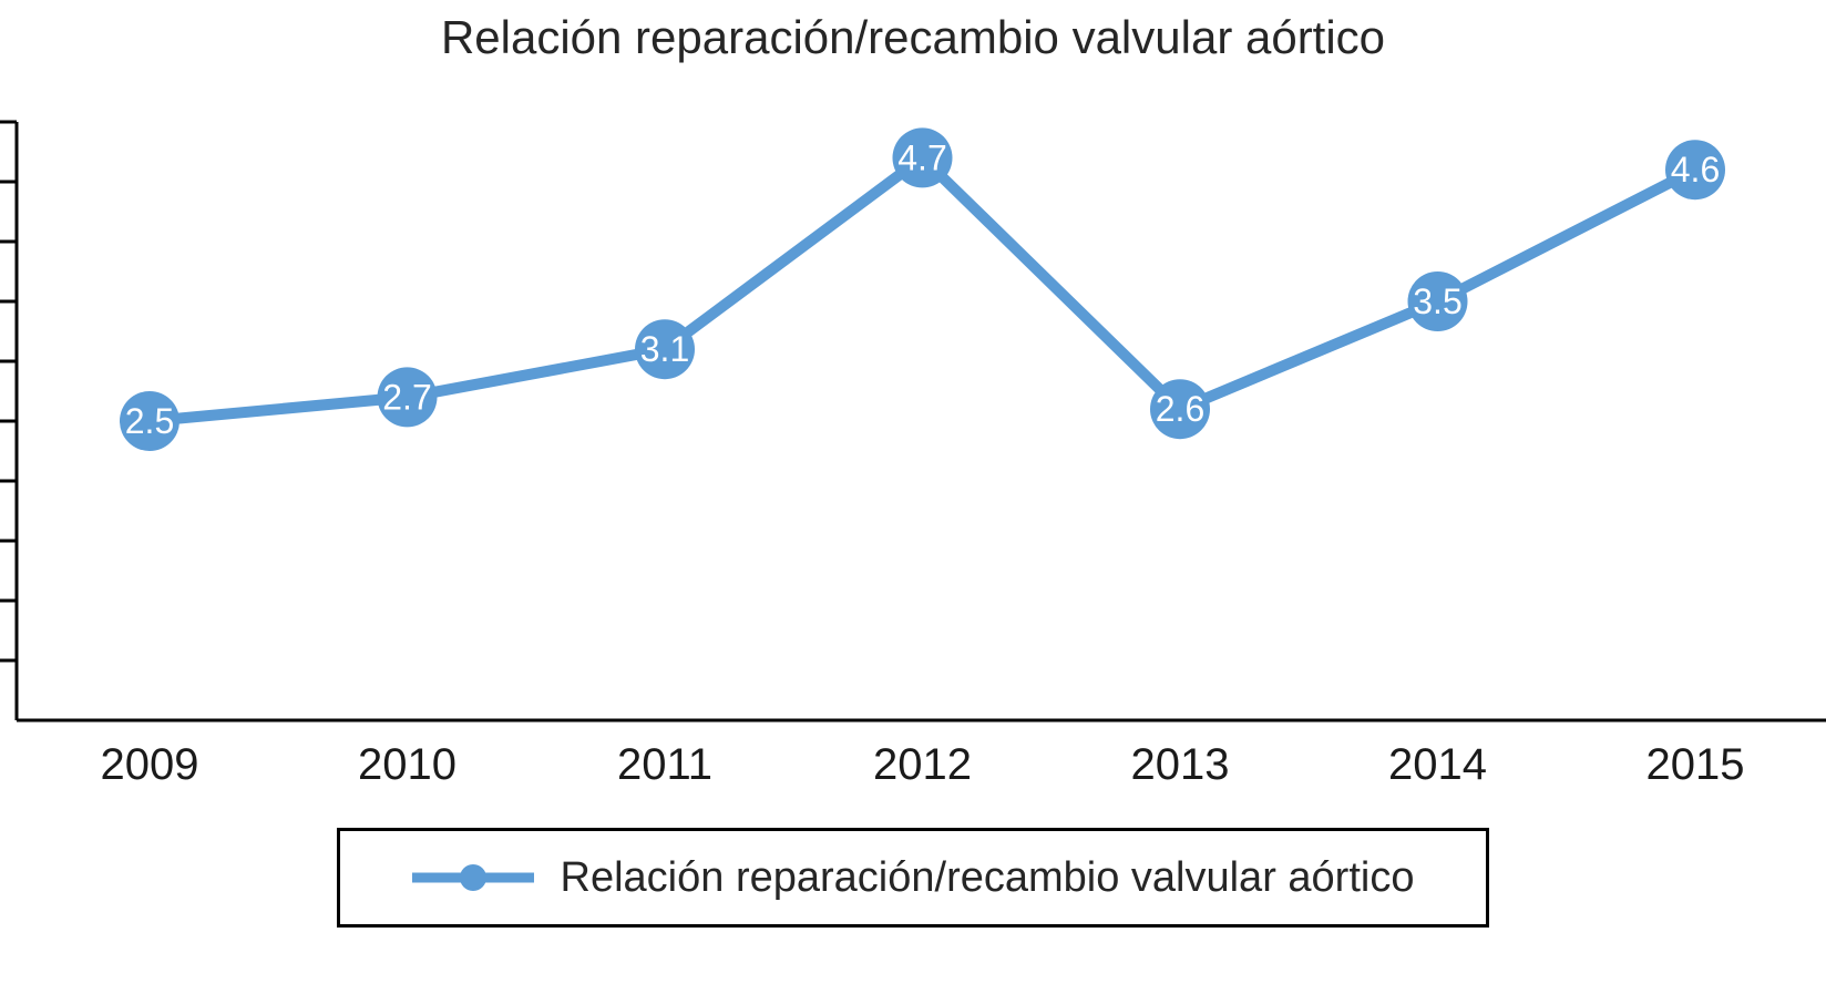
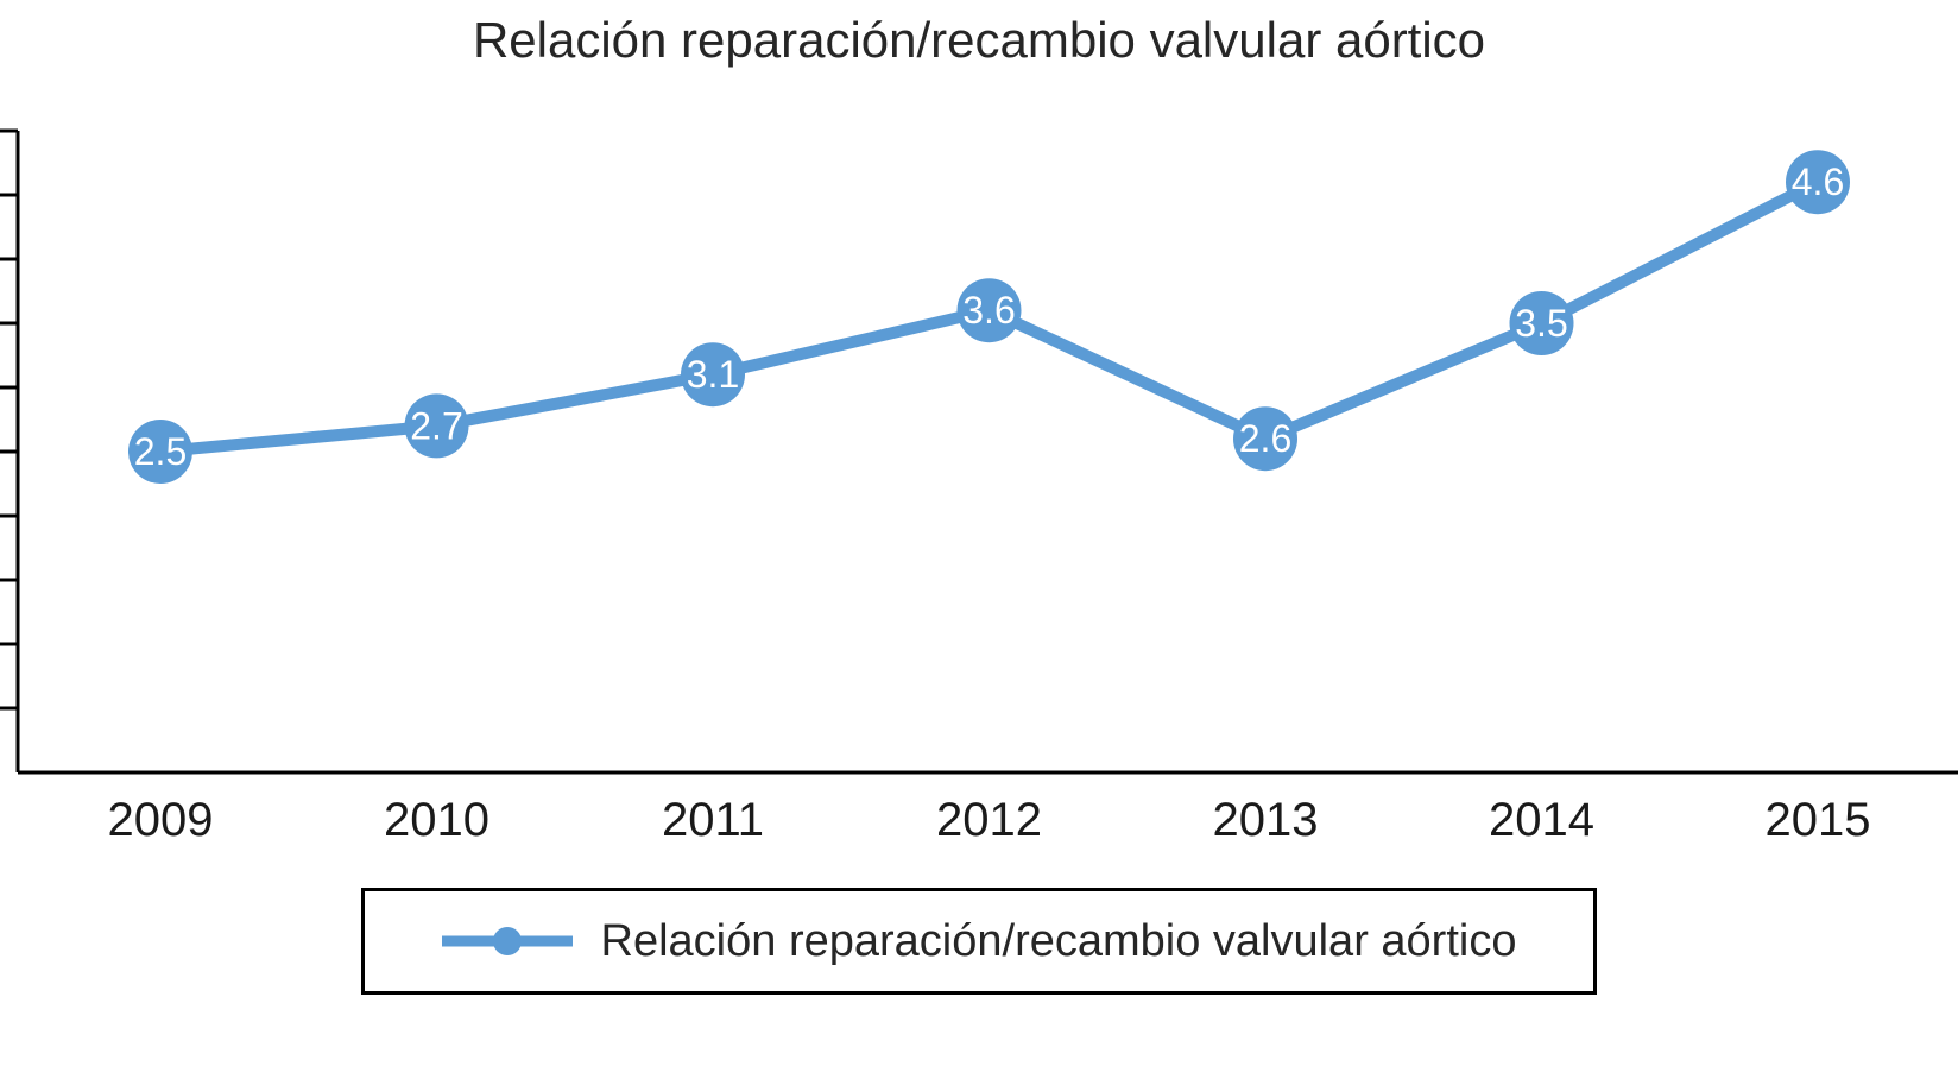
2012: 4.7 -> 3.6
